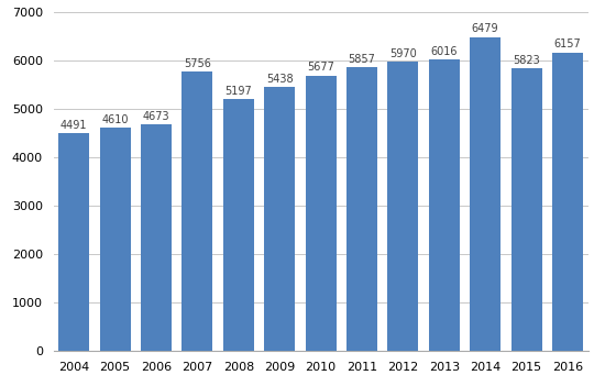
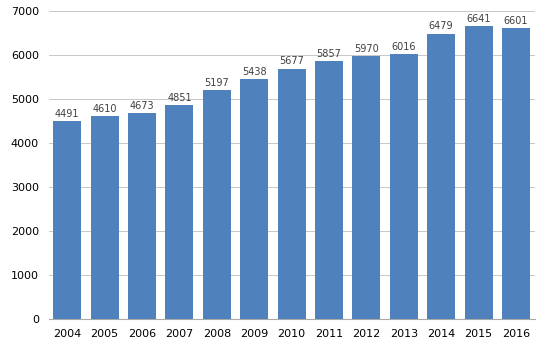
2007: 5756 -> 4851
2015: 5823 -> 6641
2016: 6157 -> 6601
